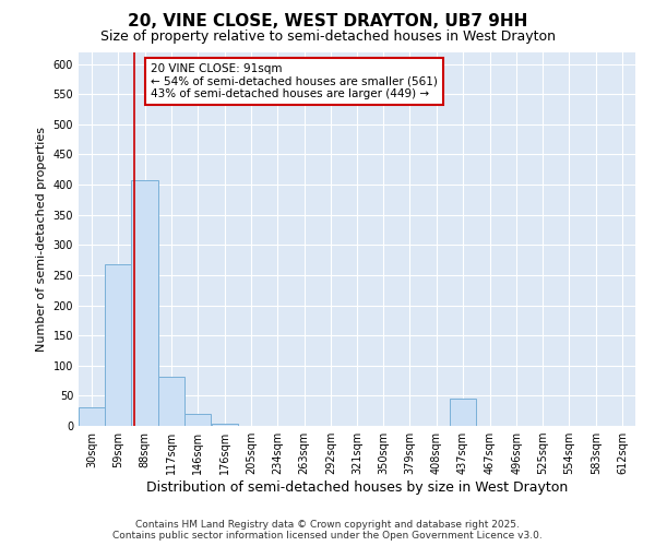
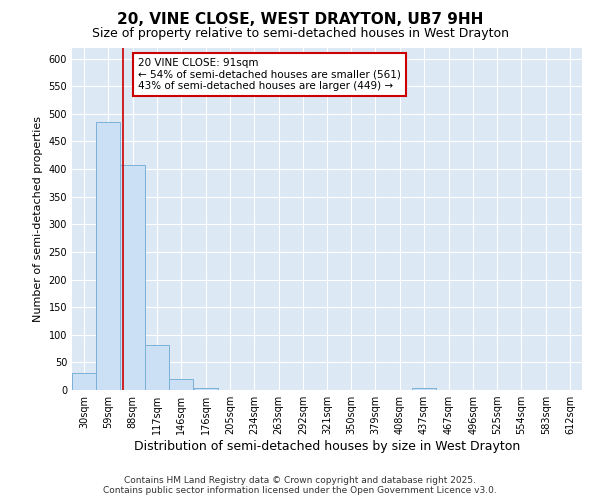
59sqm: 268 -> 485
437sqm: 46 -> 4
